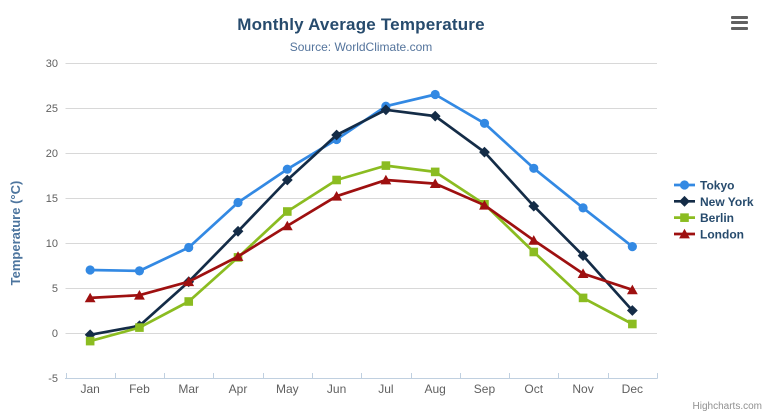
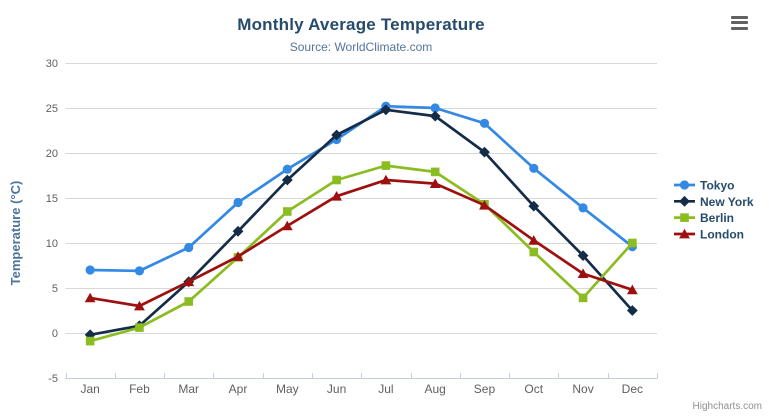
London/Feb: 4 -> 3
Tokyo/Aug: 26 -> 25
Berlin/Dec: 1 -> 10
